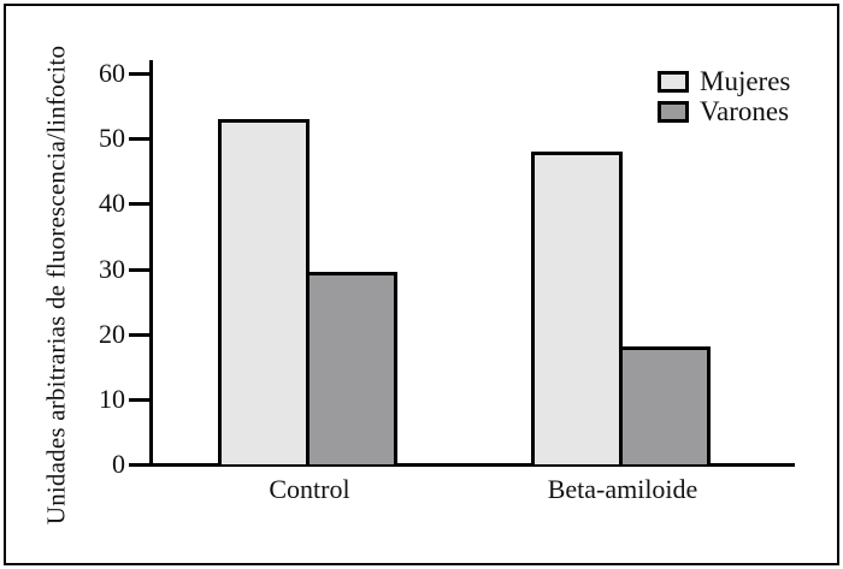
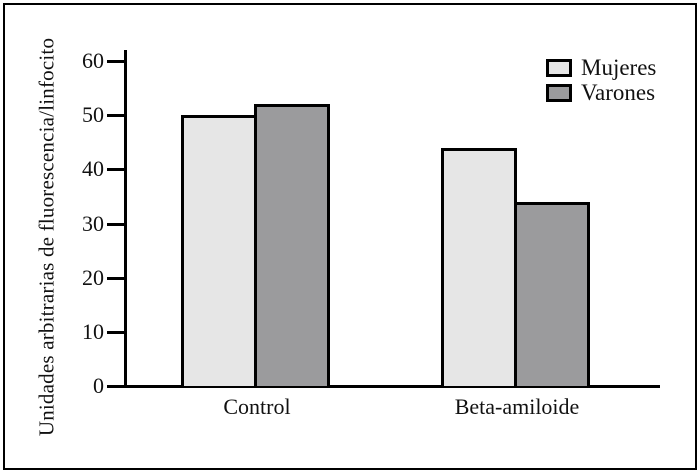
Mujeres/Control: 53 -> 50
Varones/Control: 30 -> 52
Mujeres/Beta-amiloide: 48 -> 44
Varones/Beta-amiloide: 18 -> 34
